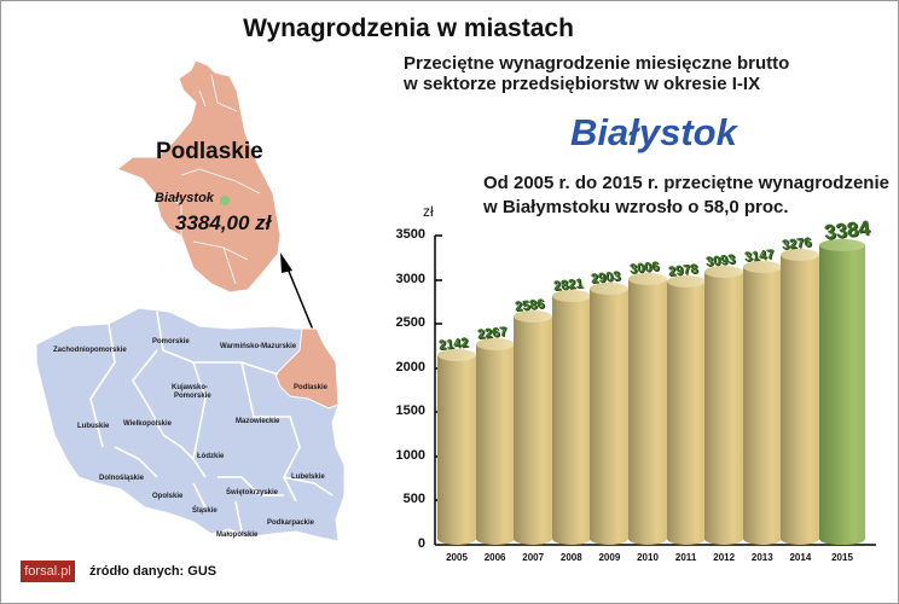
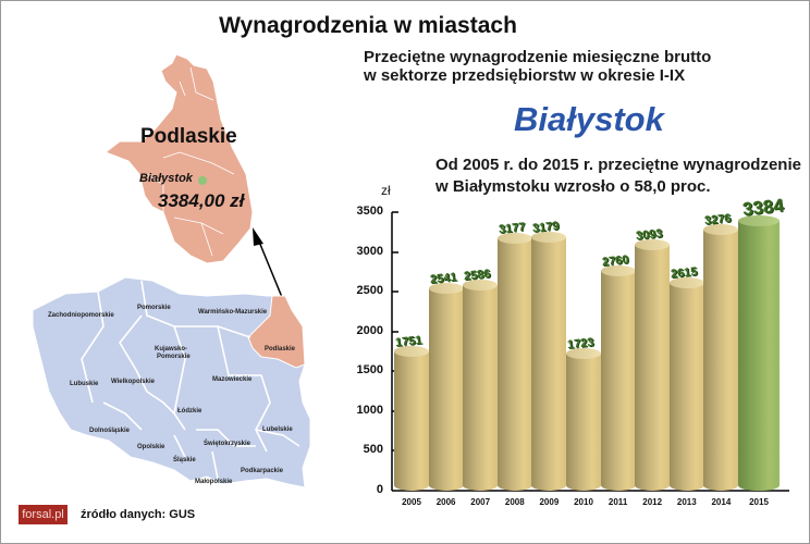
2005: 2142 -> 1751
2006: 2267 -> 2541
2008: 2821 -> 3177
2009: 2903 -> 3179
2010: 3006 -> 1723
2011: 2978 -> 2760
2013: 3147 -> 2615
